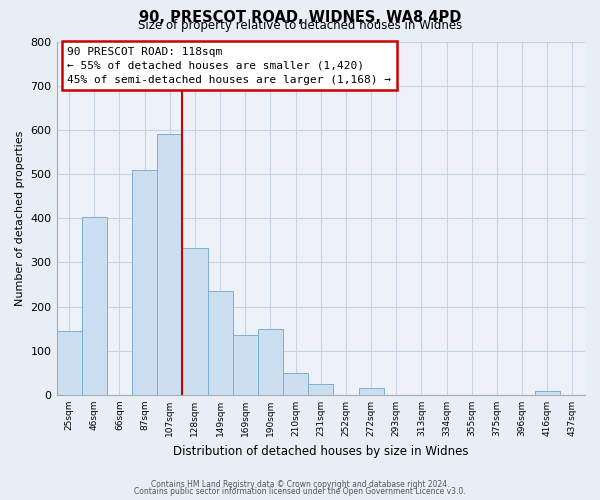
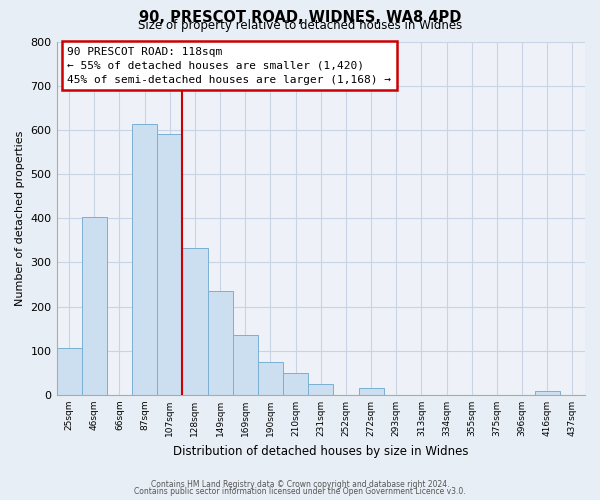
25sqm: 145 -> 106
87sqm: 510 -> 614
190sqm: 150 -> 75
